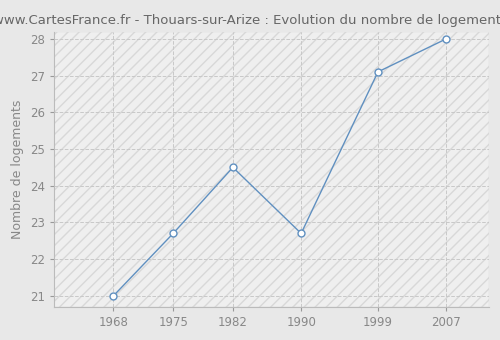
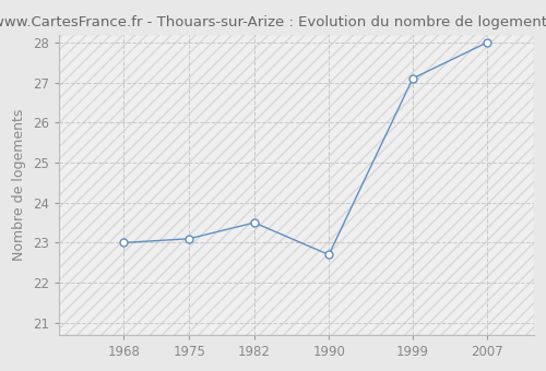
1968: 21.0 -> 23.0
1975: 22.7 -> 23.1
1982: 24.5 -> 23.5
